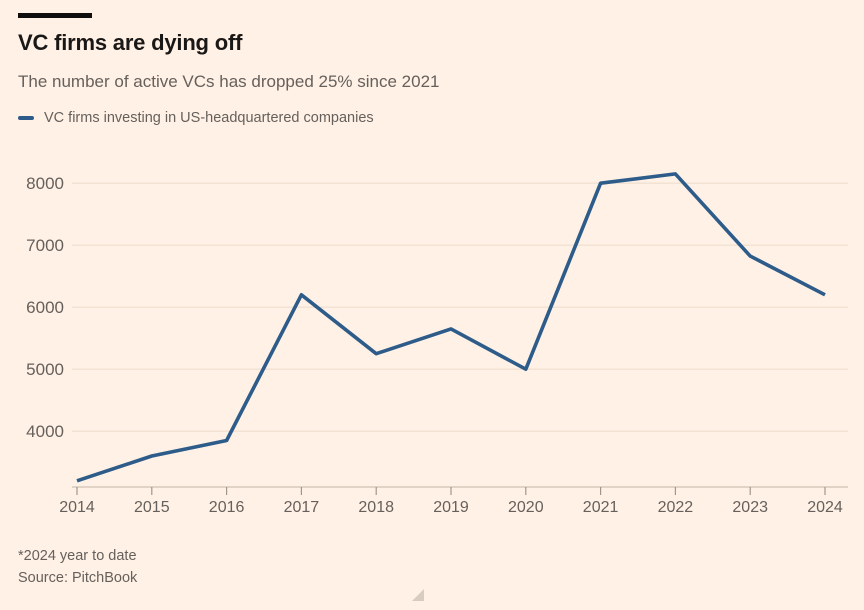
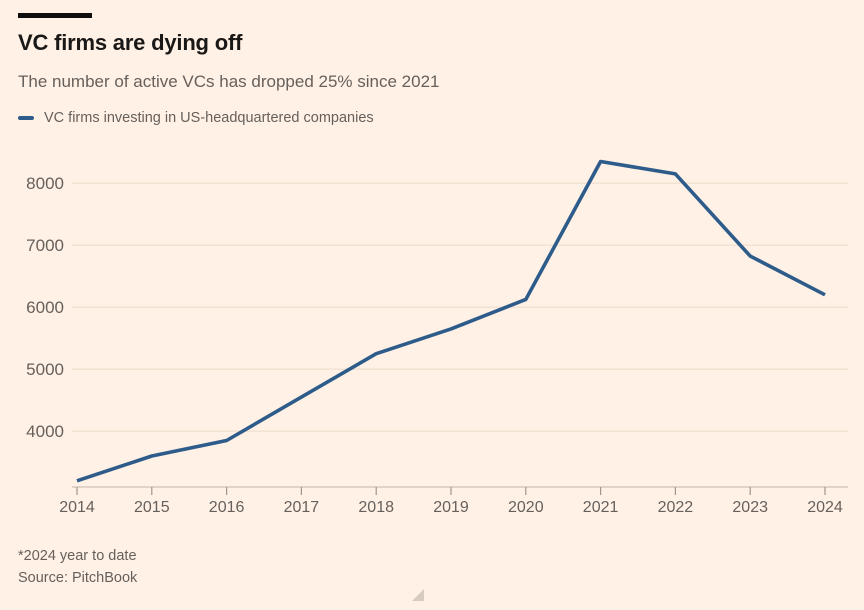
2017: 6200 -> 4600
2020: 5000 -> 6100
2021: 8000 -> 8400
